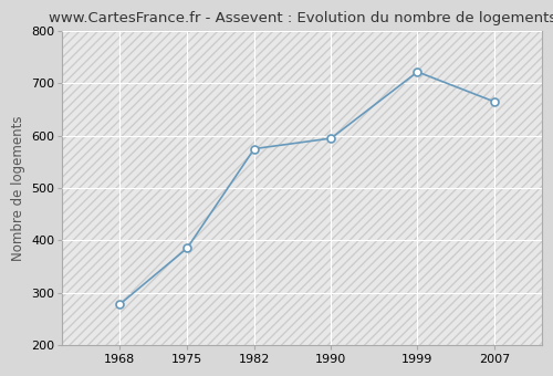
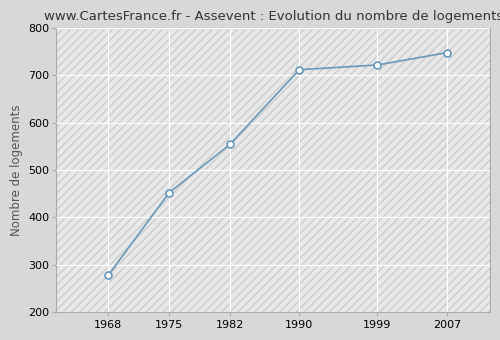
1975: 385 -> 452
1982: 575 -> 554
1990: 595 -> 712
2007: 665 -> 748
